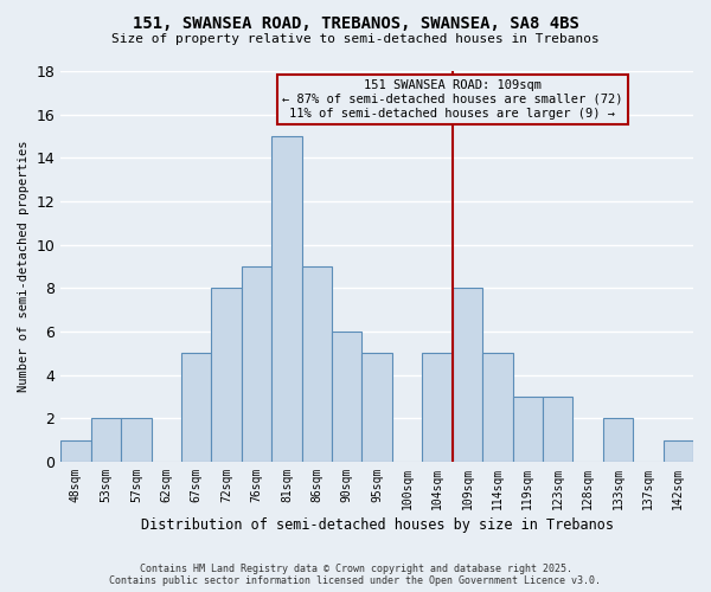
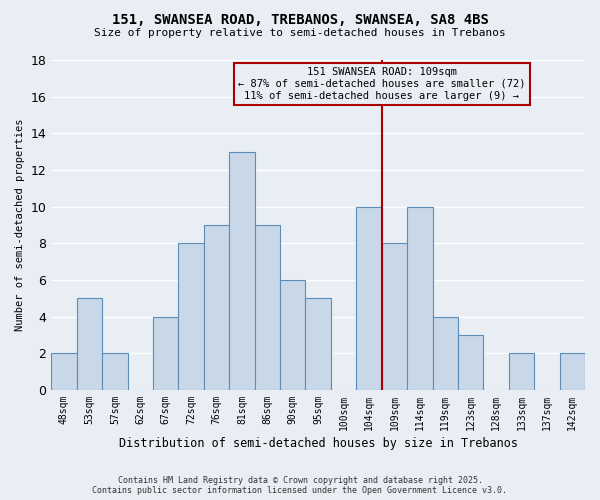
48sqm: 1 -> 2
53sqm: 2 -> 5
67sqm: 5 -> 4
81sqm: 15 -> 13
104sqm: 5 -> 10
114sqm: 5 -> 10
119sqm: 3 -> 4
142sqm: 1 -> 2
